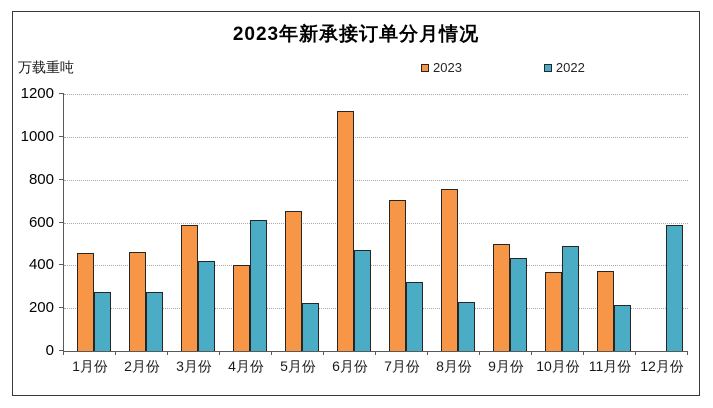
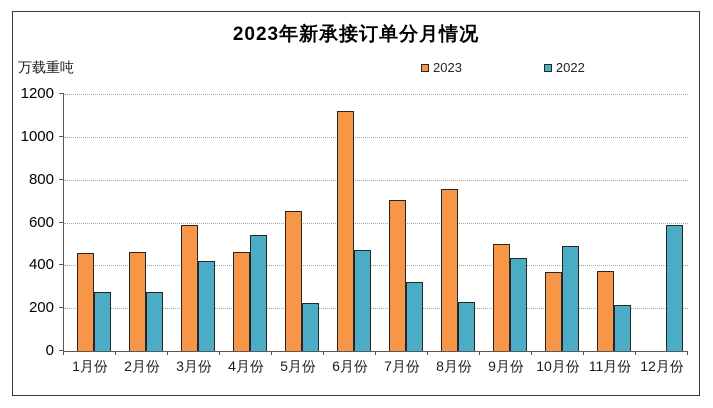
2023/4月份: 400 -> 460
2022/4月份: 610 -> 540
